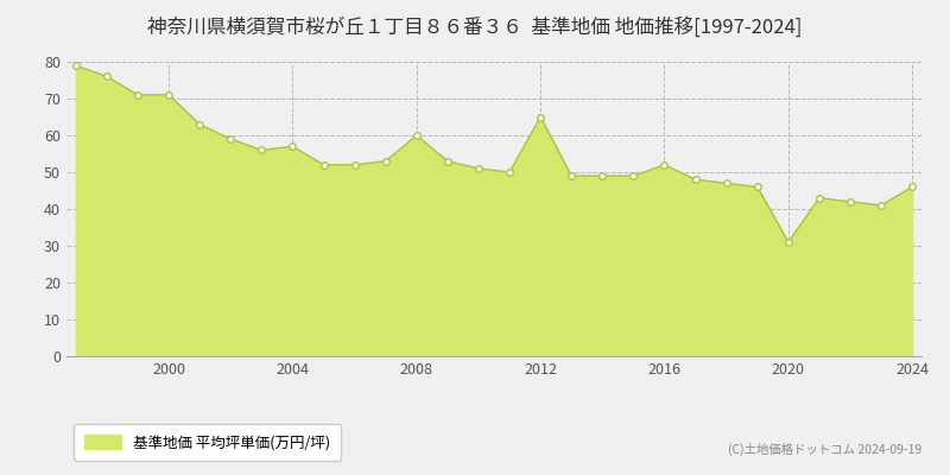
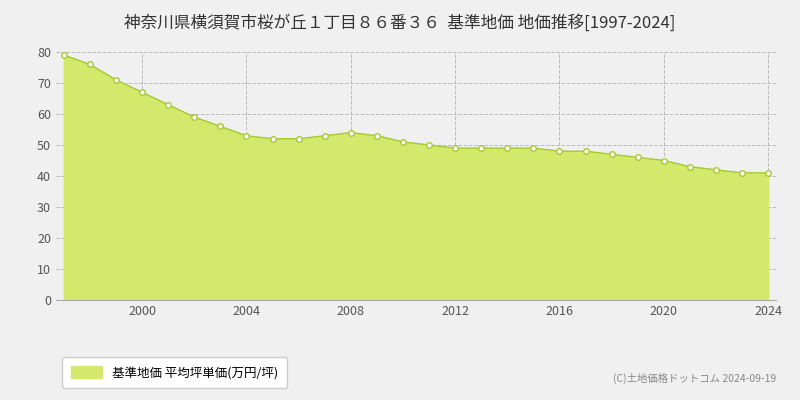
2000: 71 -> 67
2004: 57 -> 53
2008: 60 -> 54
2012: 65 -> 49
2016: 52 -> 48
2020: 31 -> 45
2024: 46 -> 41
